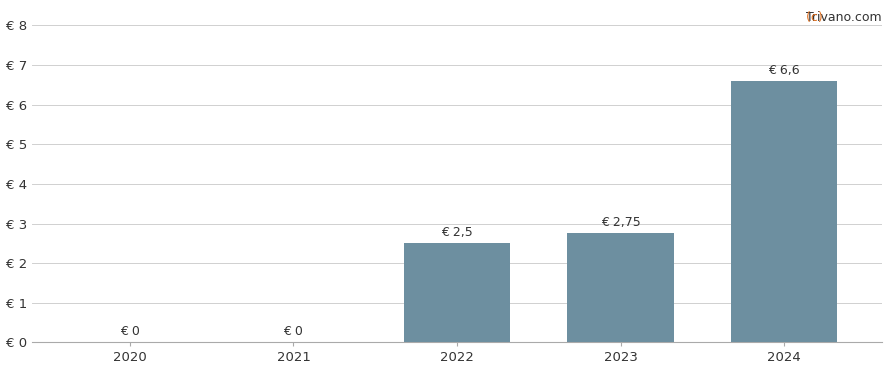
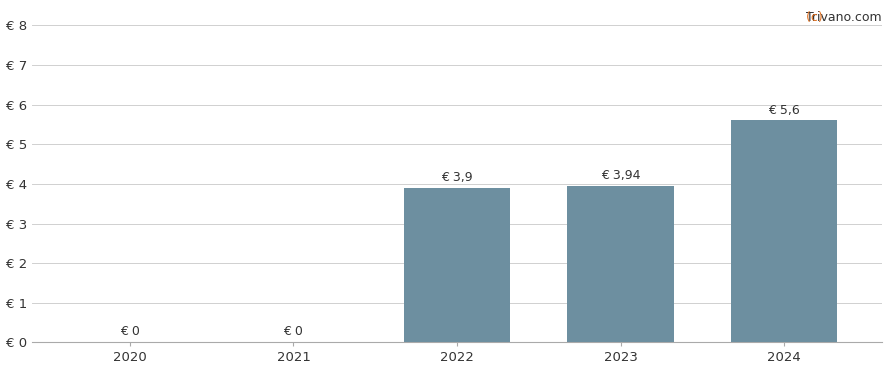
2022: 2,5 -> 3,9
2023: 2,75 -> 3,94
2024: 6,6 -> 5,6
